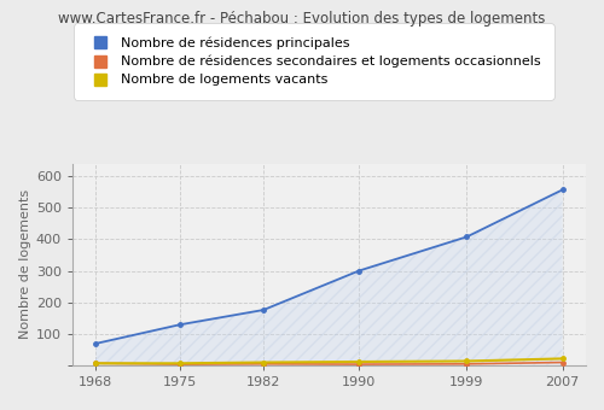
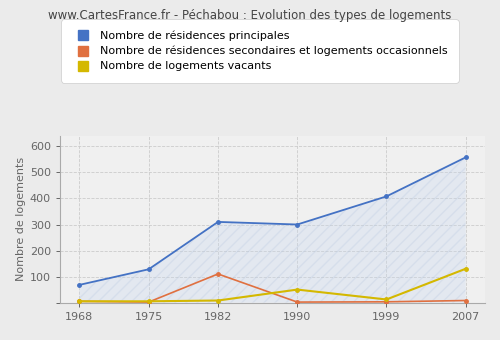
Nombre de résidences principales/1982: 175 -> 310
Nombre de résidences secondaires et logements occasionnels/1982: 3 -> 110
Nombre de logements vacants/1990: 10 -> 50
Nombre de logements vacants/2007: 20 -> 130
